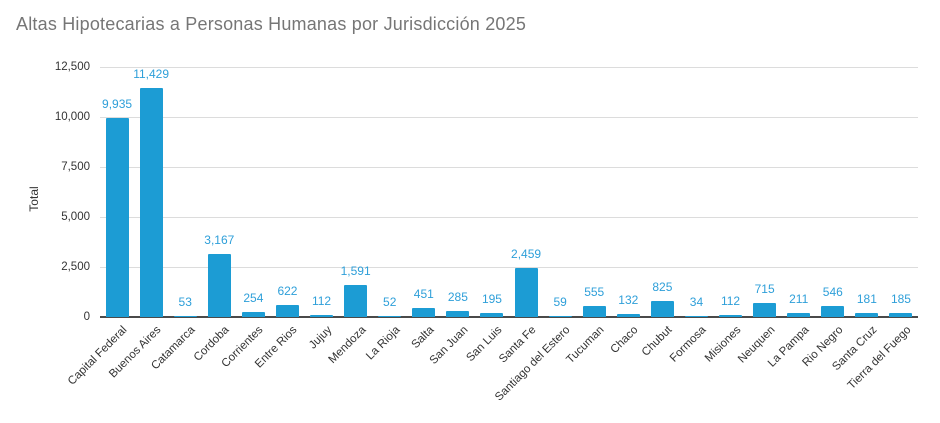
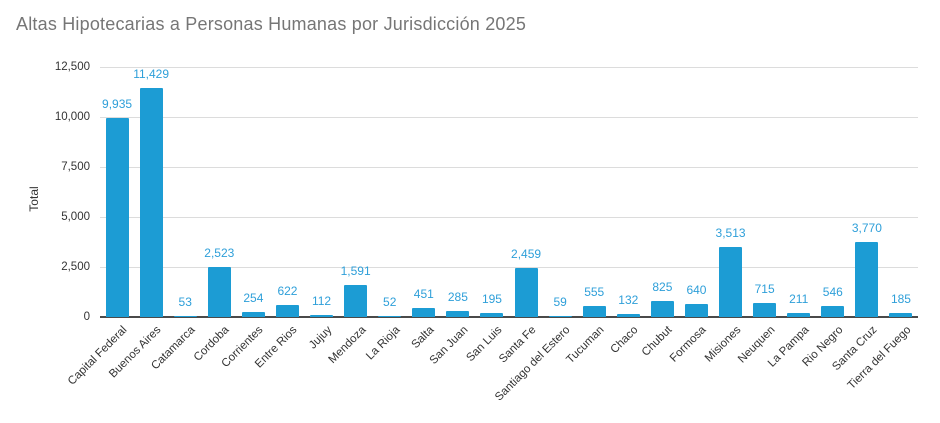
Cordoba: 3,167 -> 2,523
Formosa: 34 -> 640
Misiones: 112 -> 3,513
Santa Cruz: 181 -> 3,770
